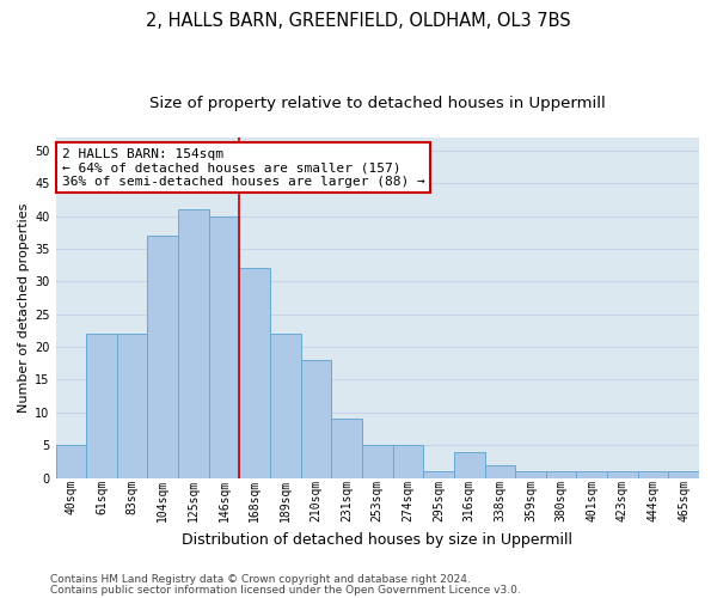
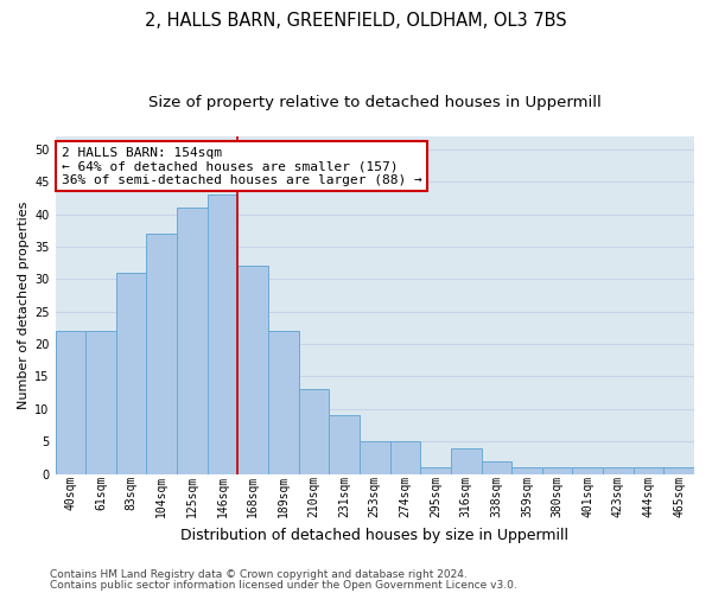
40sqm: 5 -> 22
83sqm: 22 -> 31
146sqm: 40 -> 43
210sqm: 18 -> 13
